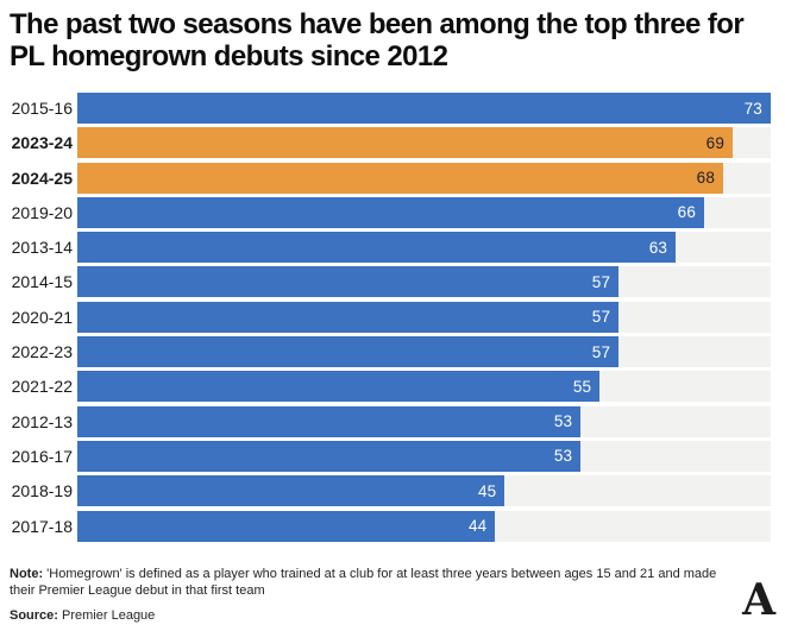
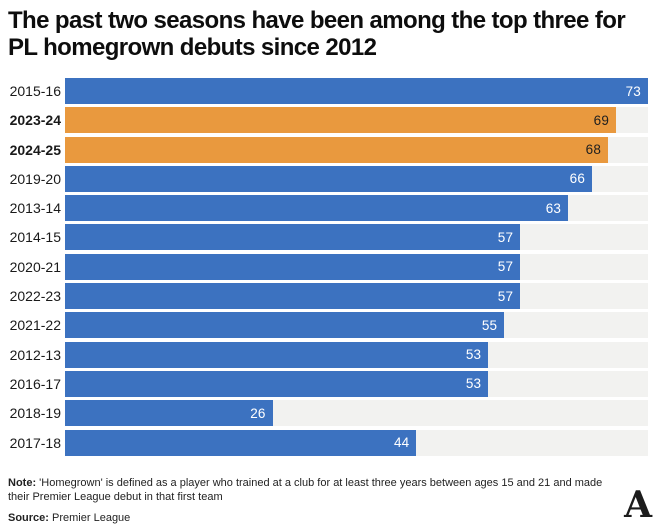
2018-19: 45 -> 26
